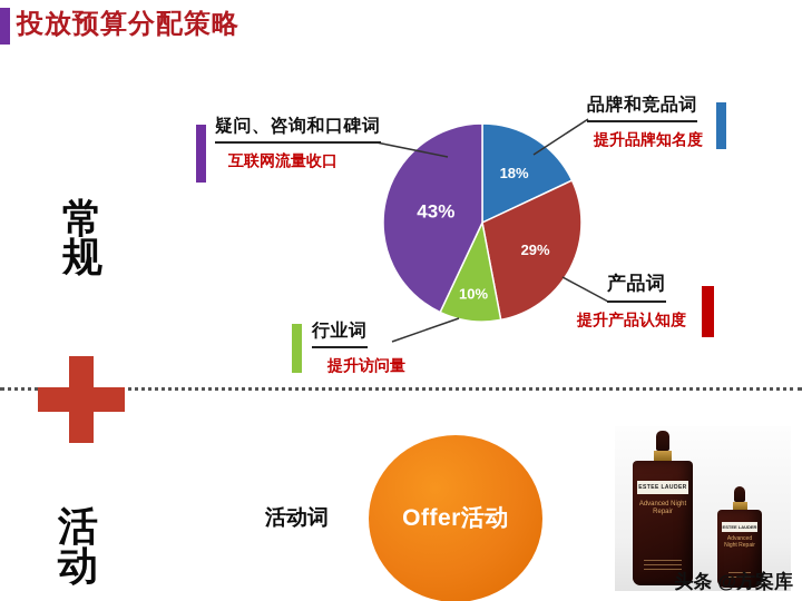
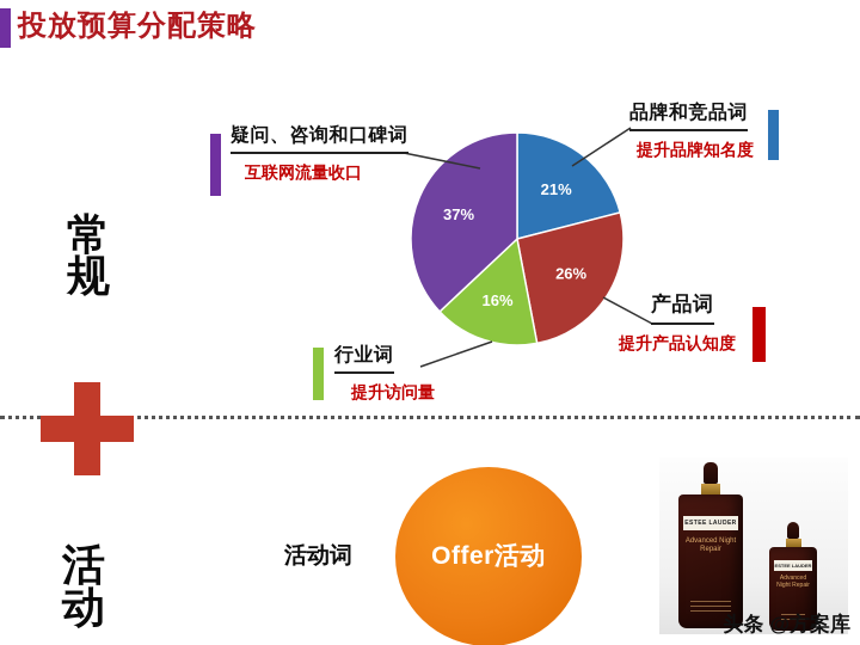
品牌和竞品词: 18% -> 21%
产品词: 29% -> 26%
行业词: 10% -> 16%
疑问、咨询和口碑词: 43% -> 37%
